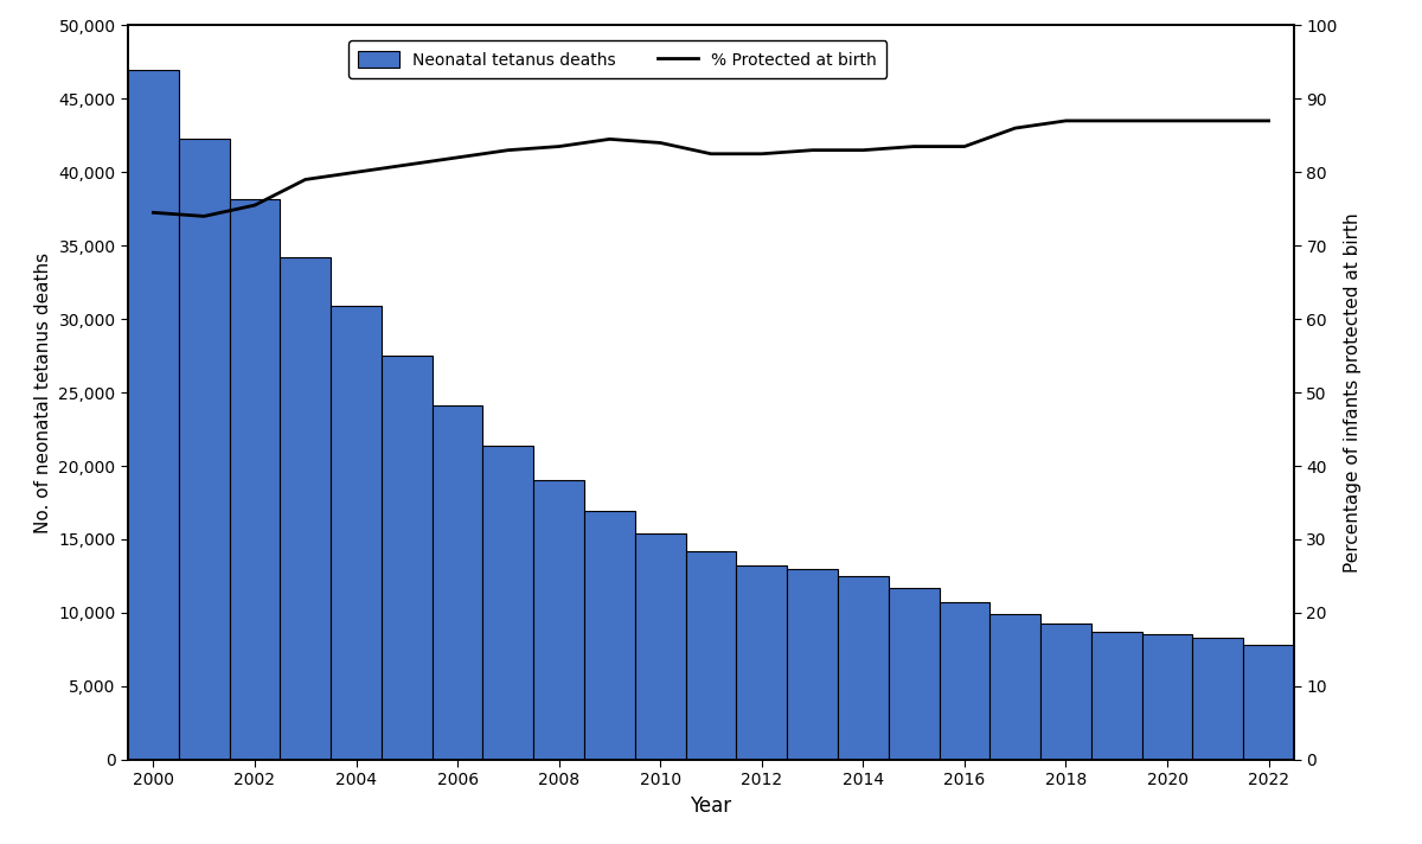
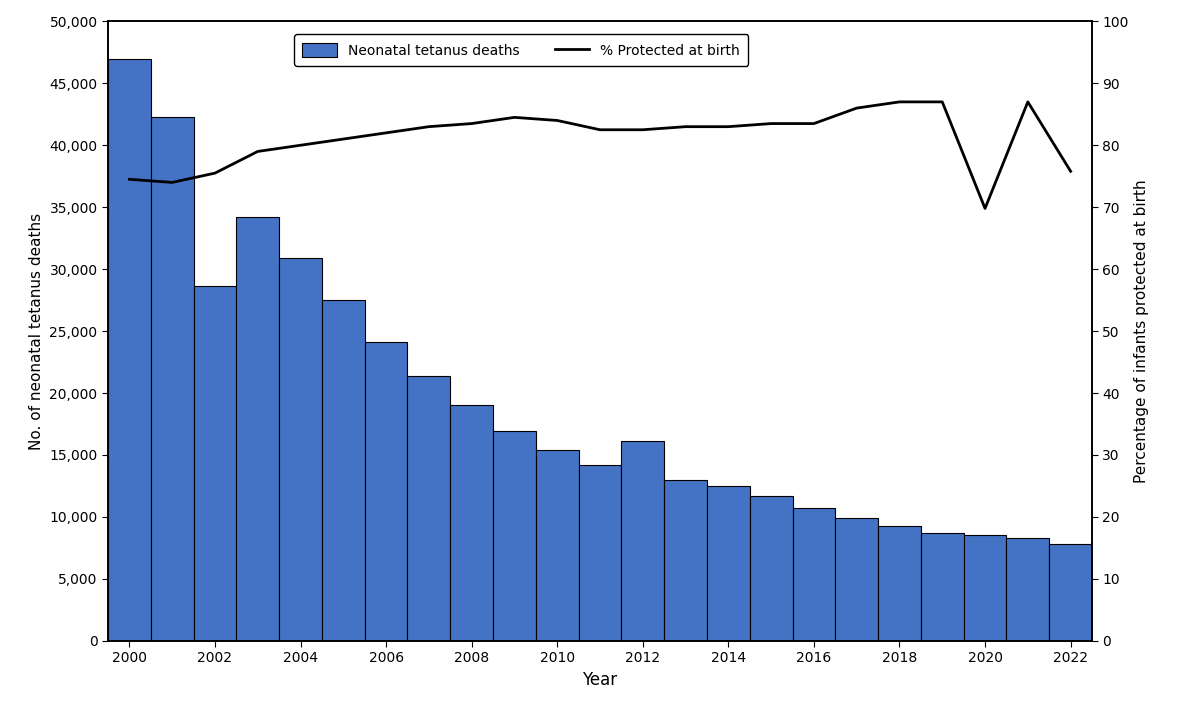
Neonatal tetanus deaths/2002: 38,200 -> 28,600
Neonatal tetanus deaths/2012: 13,200 -> 16,100
% Protected at birth/2020: 87.0 -> 69.8
% Protected at birth/2022: 87.0 -> 75.8
